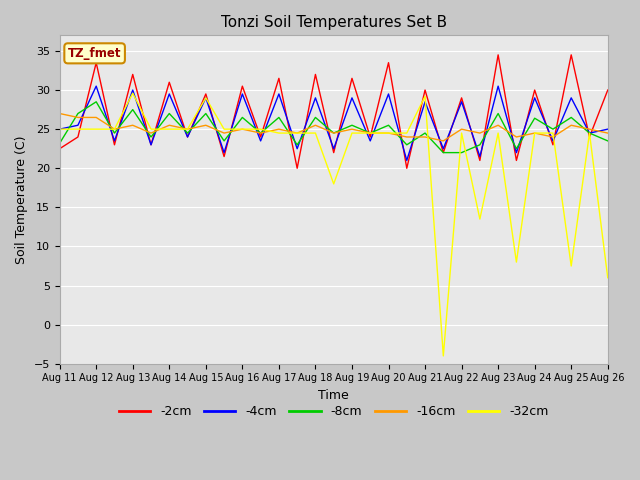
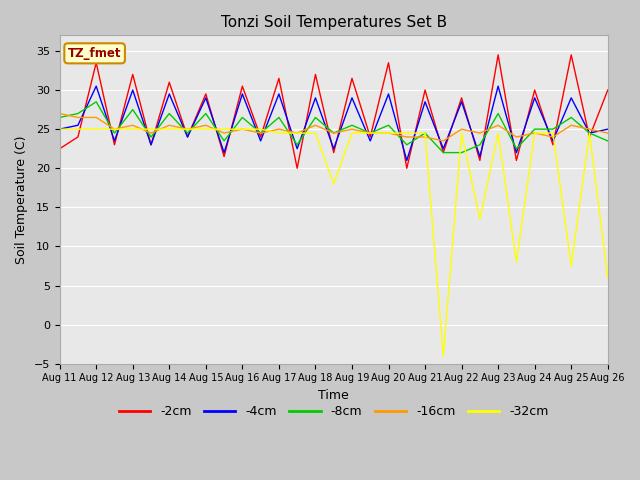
-8cm/Aug 11: 23.2 -> 26.5
-32cm/Aug 13: 29.6 -> 25.0
-32cm/Aug 15: 29.0 -> 25.0
-32cm/Aug 21: 29.2 -> 24.5
-8cm/Aug 24: 26.4 -> 25.0
